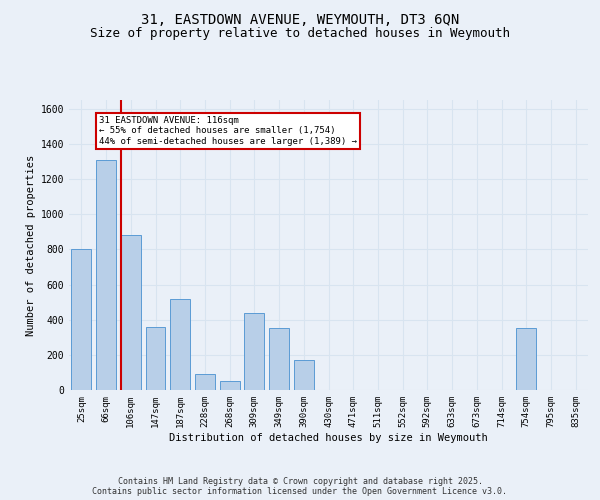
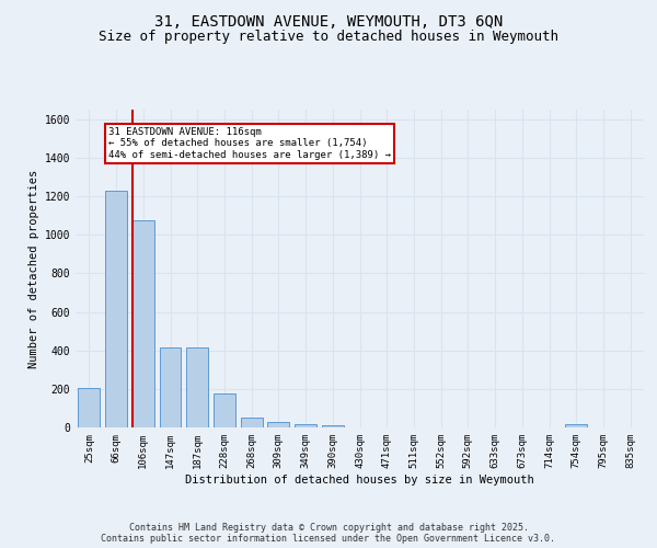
25sqm: 800 -> 200
66sqm: 1310 -> 1230
106sqm: 880 -> 1080
147sqm: 360 -> 420
187sqm: 520 -> 420
228sqm: 90 -> 180
309sqm: 440 -> 30
349sqm: 350 -> 20
390sqm: 170 -> 10
754sqm: 350 -> 20
